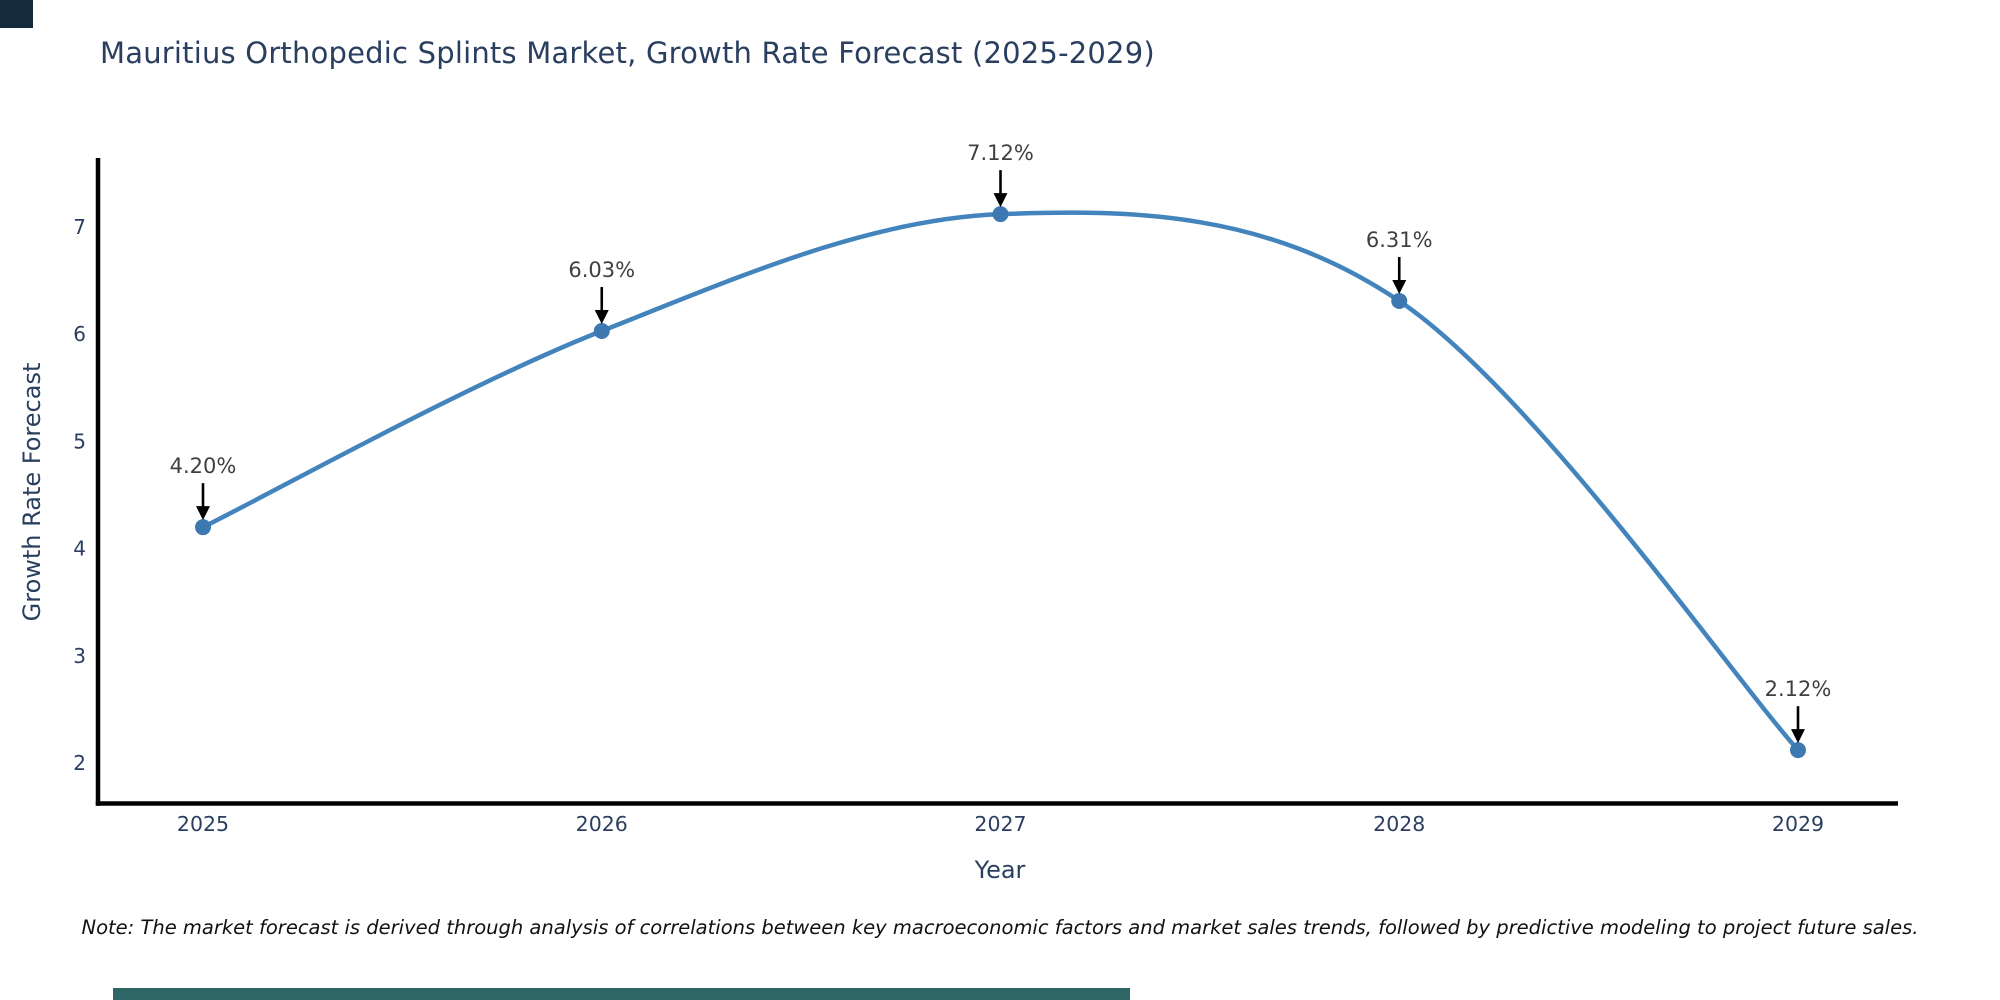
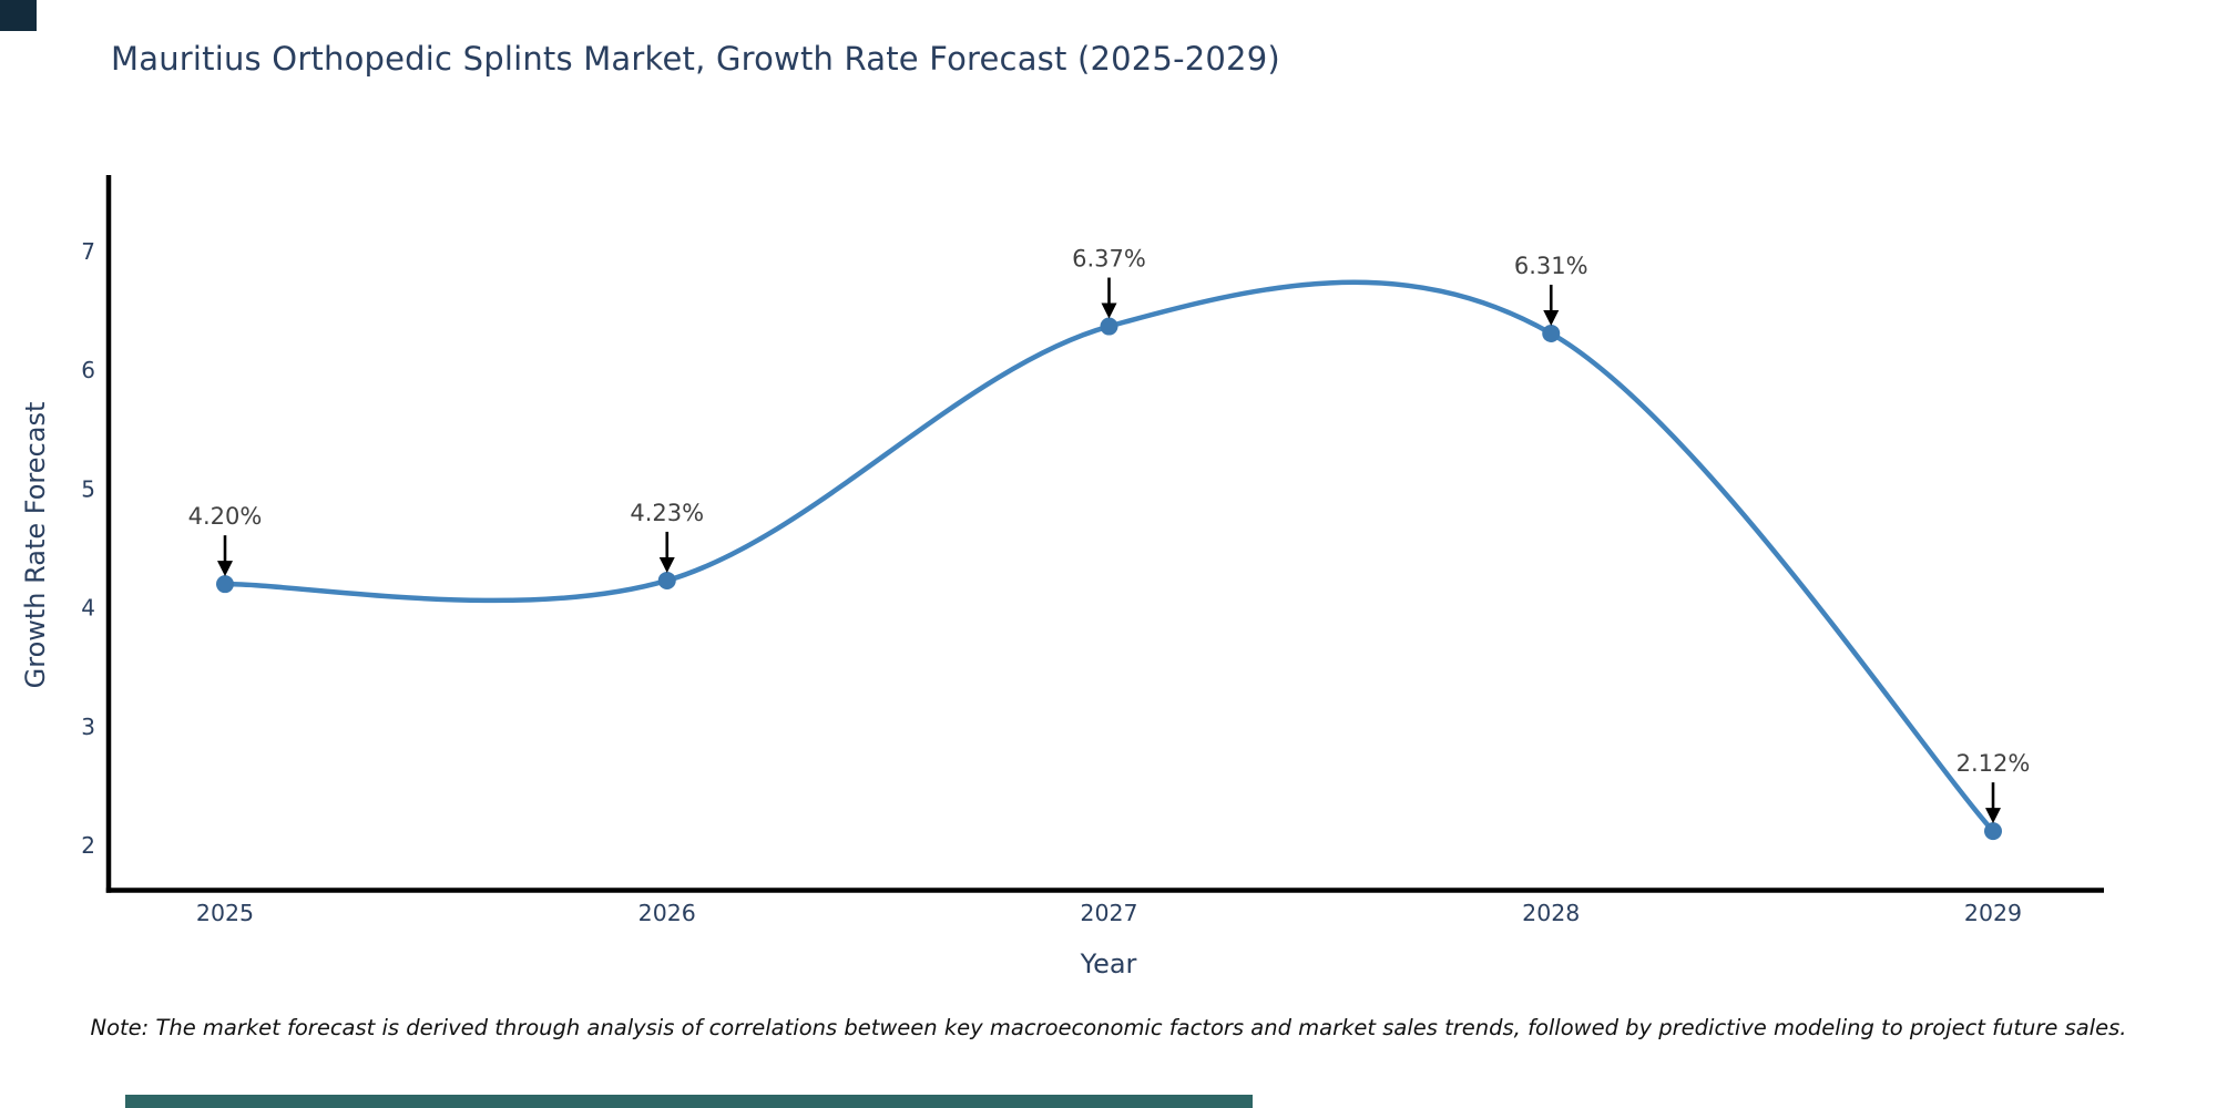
2026: 6.03% -> 4.23%
2027: 7.12% -> 6.37%
